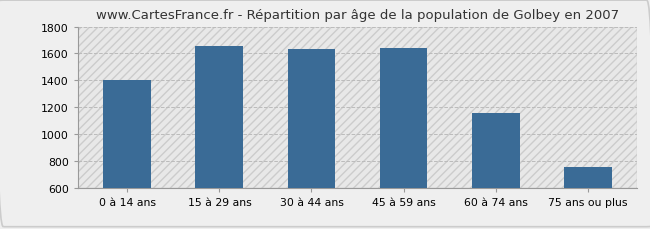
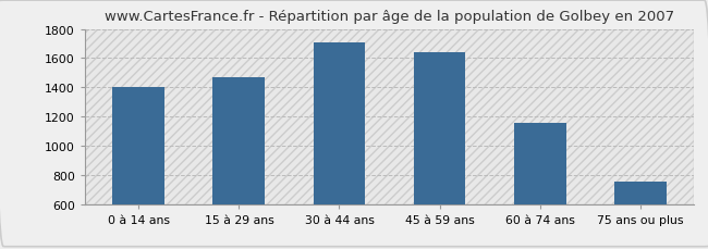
15 à 29 ans: 1660 -> 1470
30 à 44 ans: 1640 -> 1710
